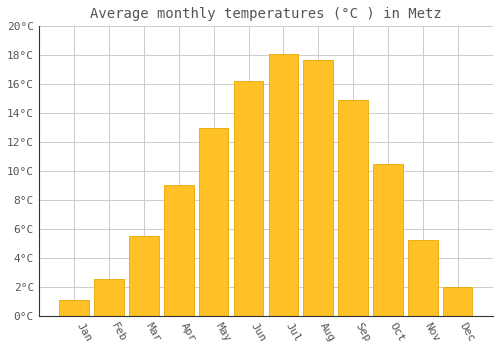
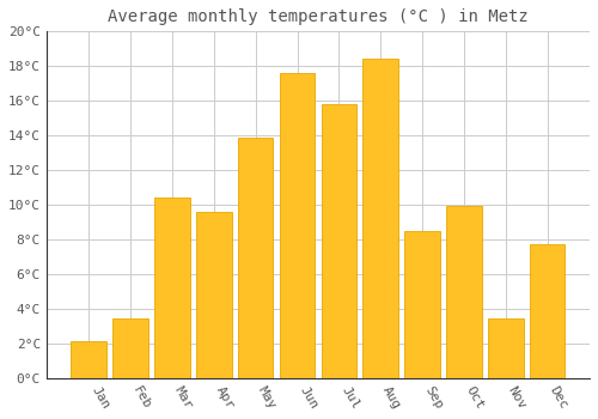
Jan: 1.1°C -> 2.1°C
Feb: 2.5°C -> 3.4°C
Mar: 5.5°C -> 10.4°C
Apr: 9.0°C -> 9.6°C
May: 13.0°C -> 13.9°C
Jun: 16.2°C -> 17.6°C
Jul: 18.1°C -> 15.8°C
Aug: 17.7°C -> 18.4°C
Sep: 14.9°C -> 8.5°C
Oct: 10.5°C -> 9.9°C
Nov: 5.2°C -> 3.4°C
Dec: 2.0°C -> 7.7°C
